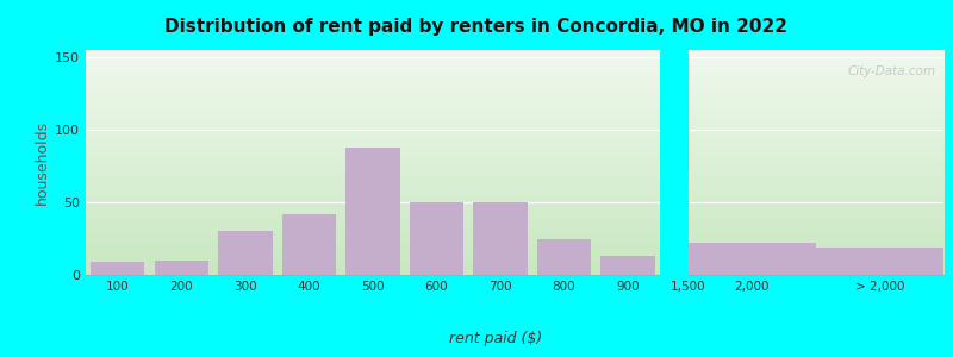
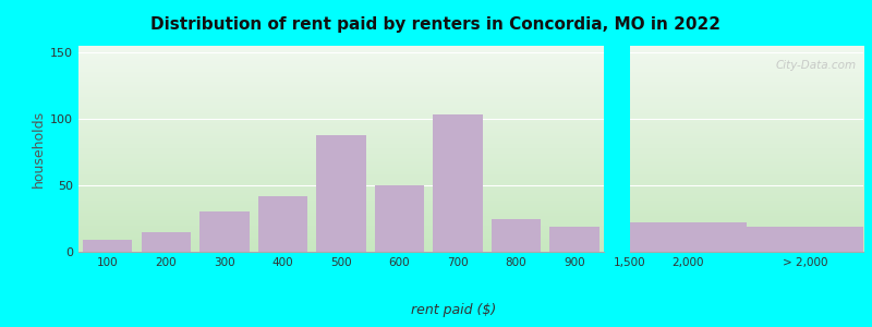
200: 10 -> 15
700: 50 -> 103
900: 13 -> 19
